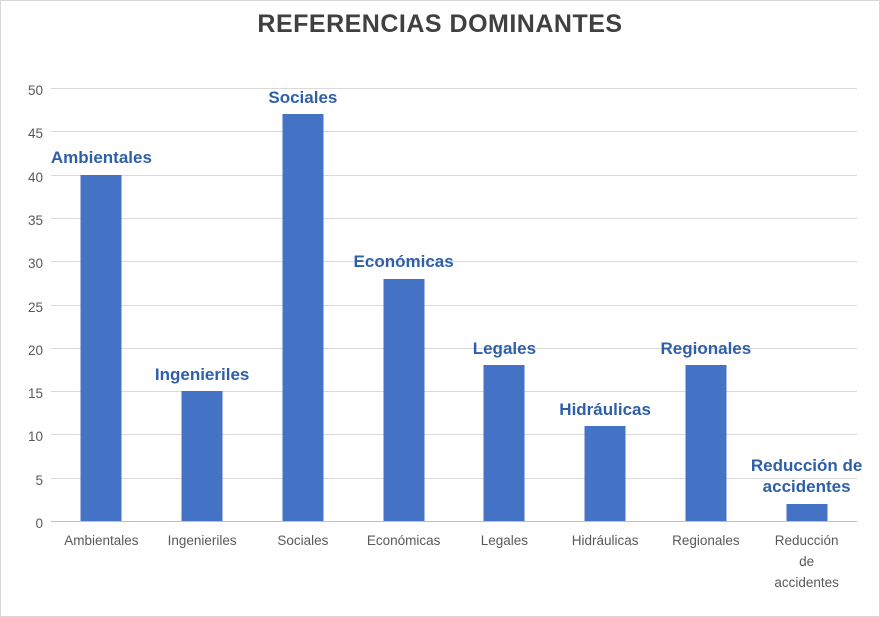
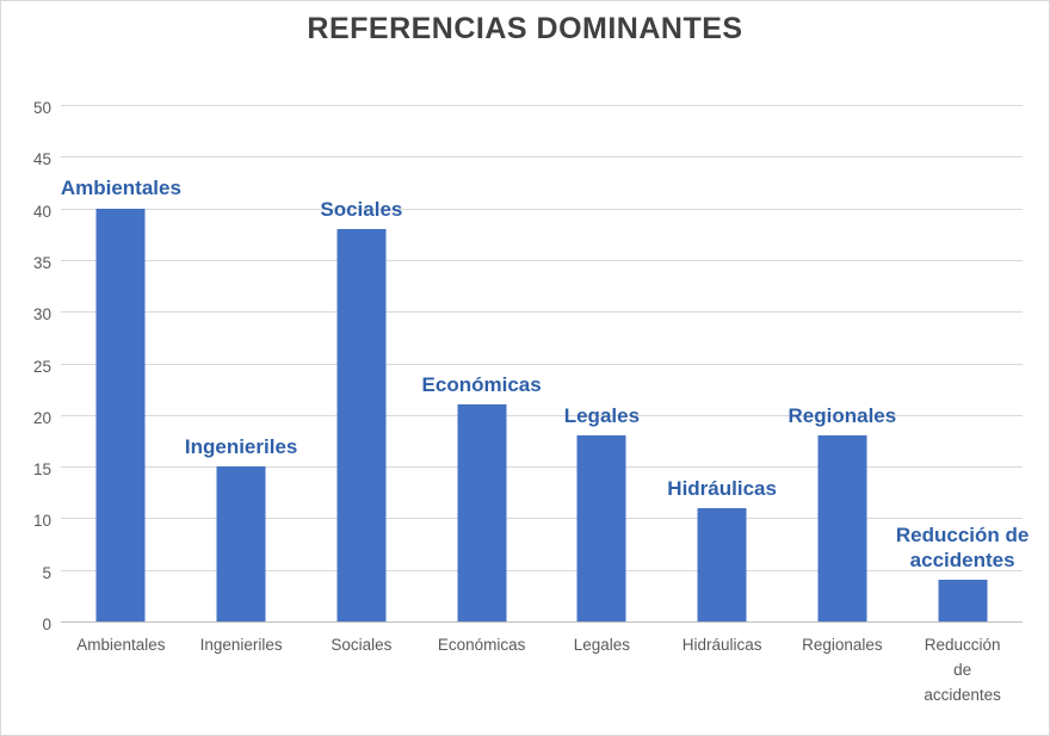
Sociales: 47 -> 38
Económicas: 28 -> 21
Reducción de accidentes: 2 -> 4
